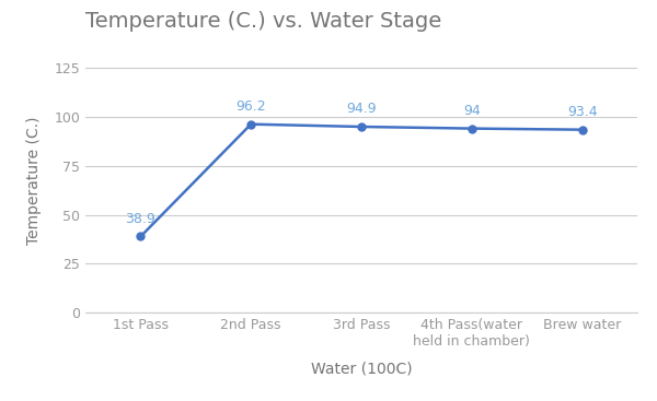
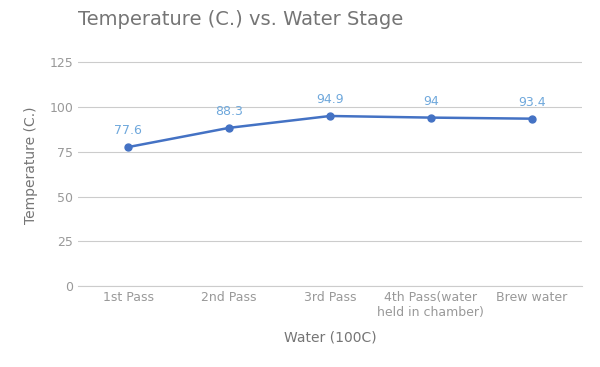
1st Pass: 38.9 -> 77.6
2nd Pass: 96.2 -> 88.3
